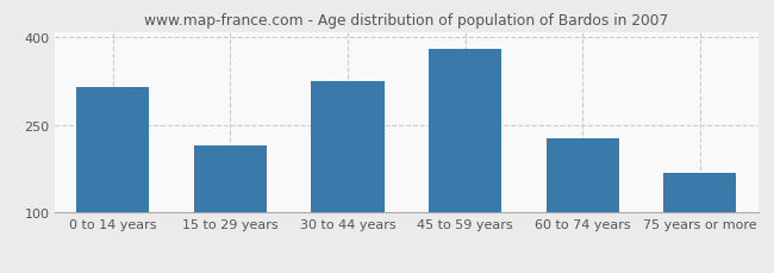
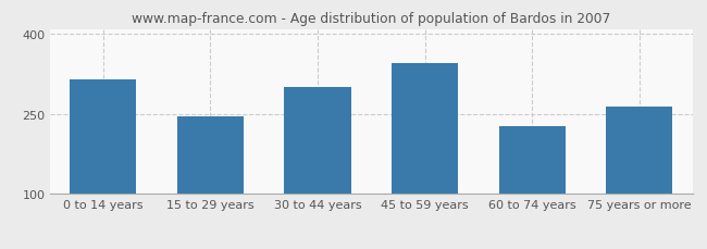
15 to 29 years: 215 -> 245
30 to 44 years: 325 -> 300
45 to 59 years: 380 -> 345
75 years or more: 168 -> 265
